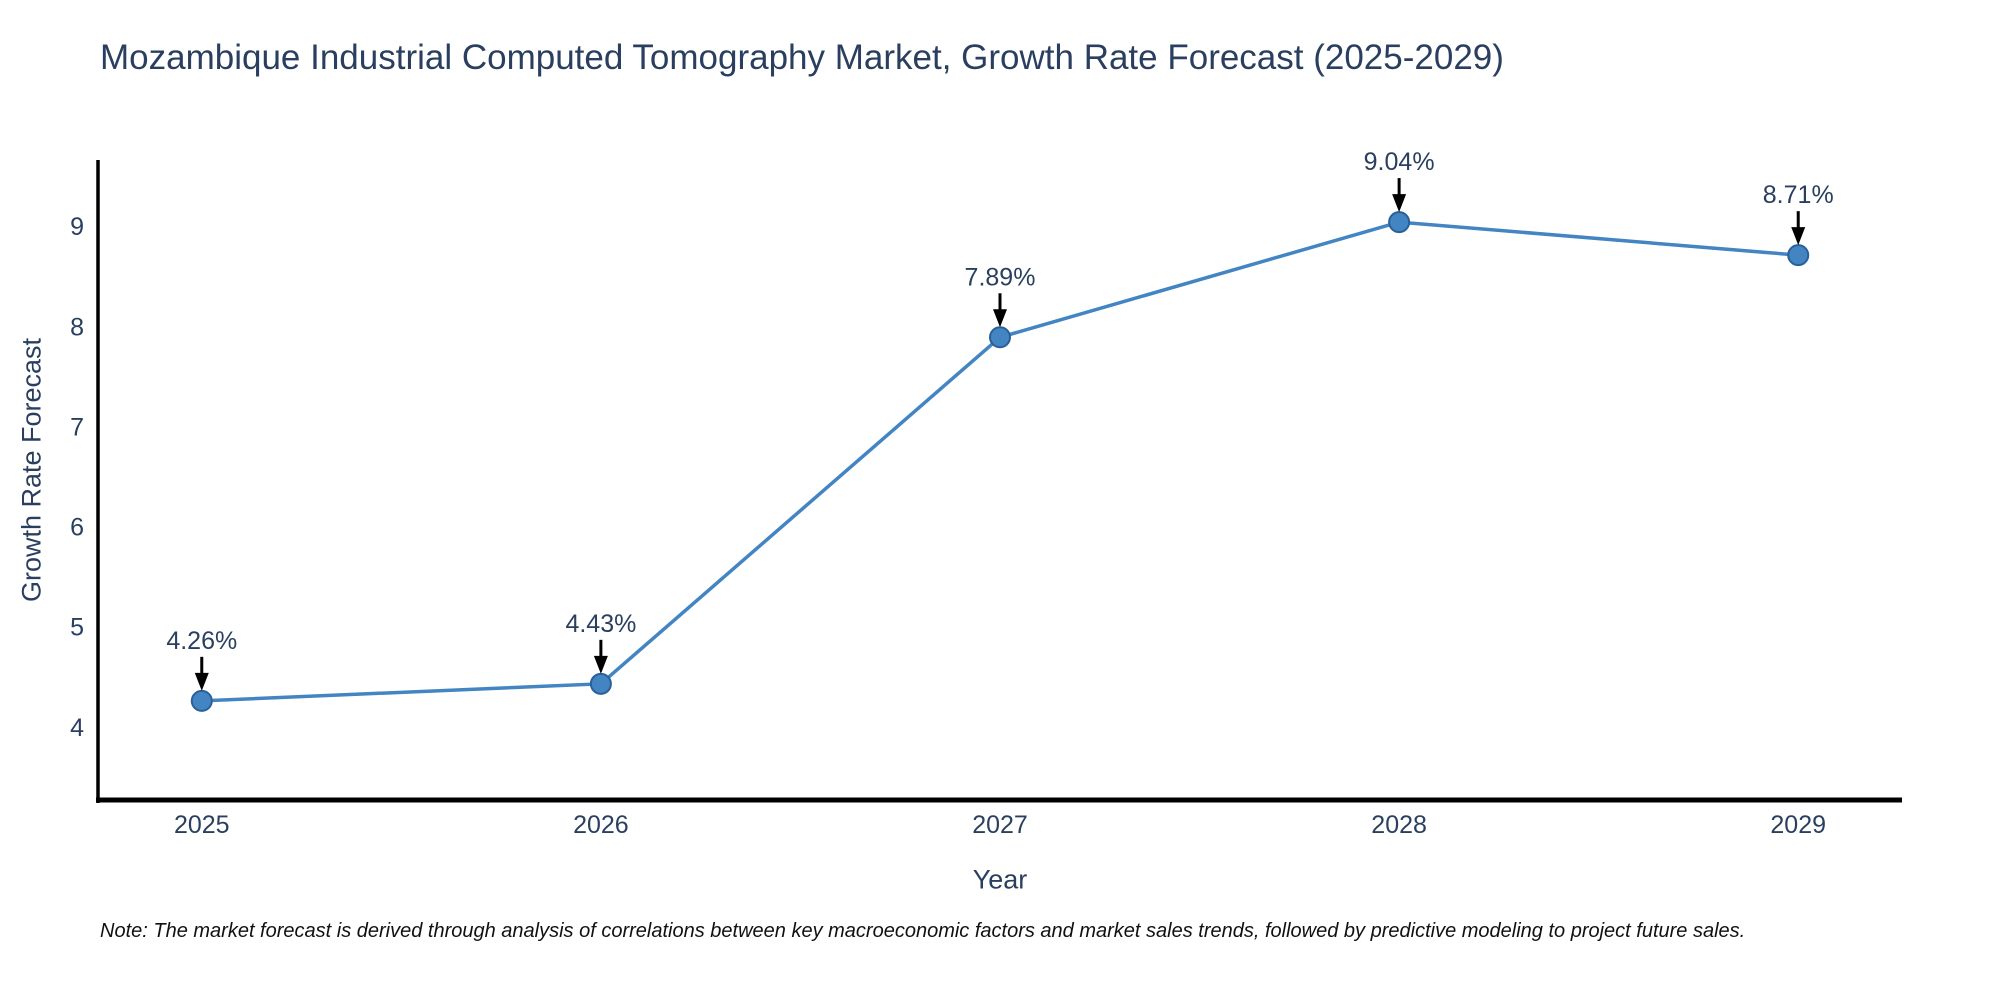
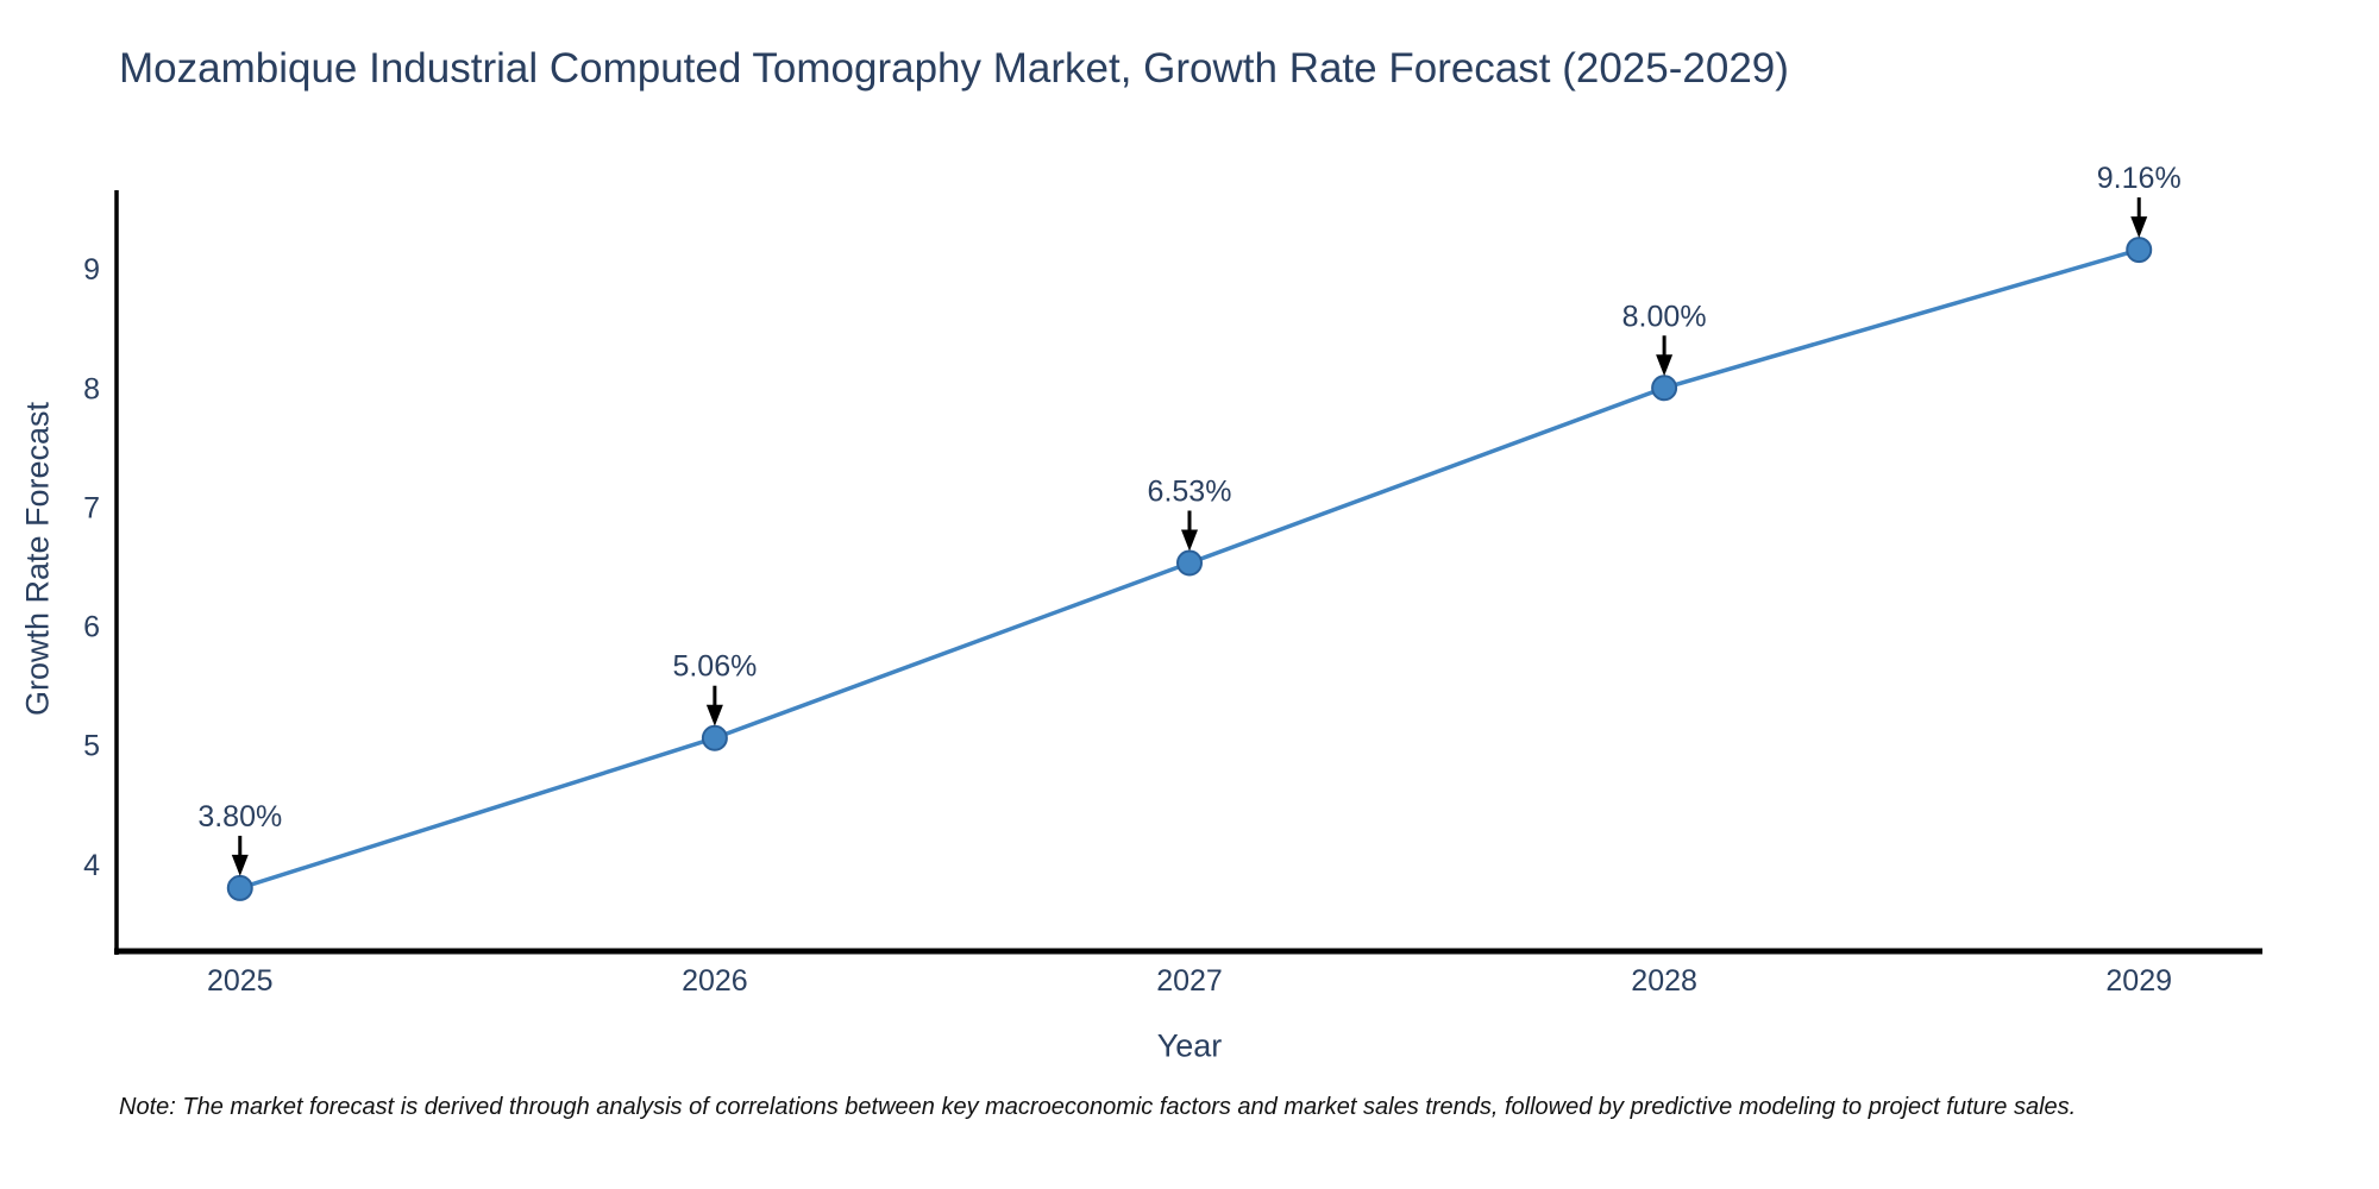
2025: 4.26% -> 3.80%
2026: 4.43% -> 5.06%
2027: 7.89% -> 6.53%
2028: 9.04% -> 8.00%
2029: 8.71% -> 9.16%
